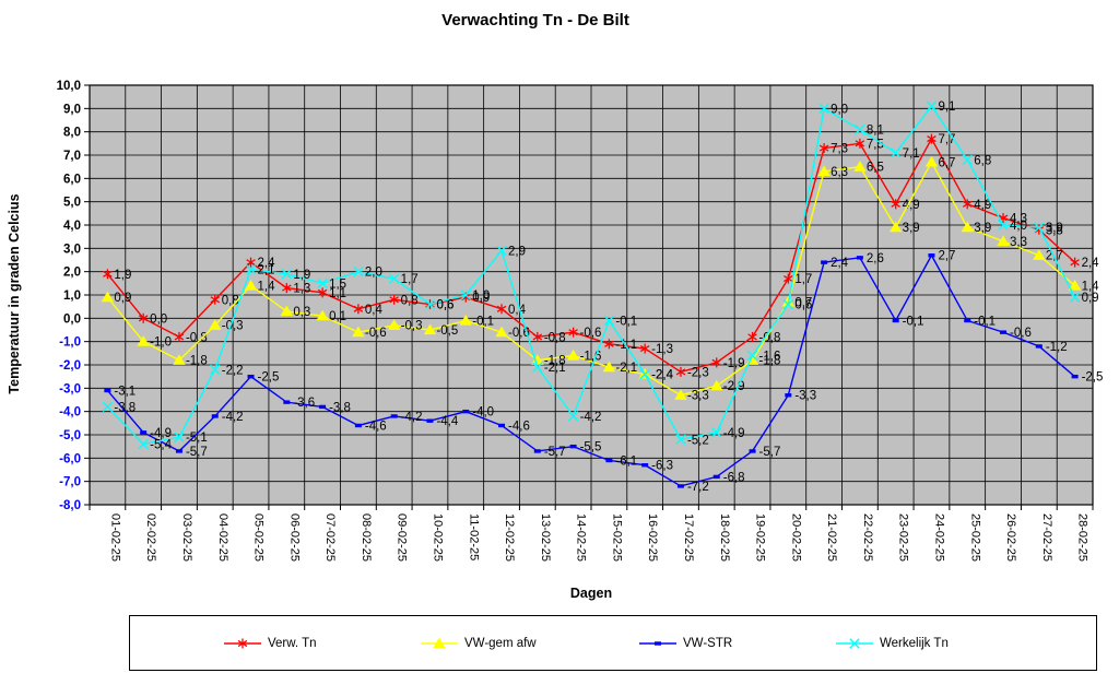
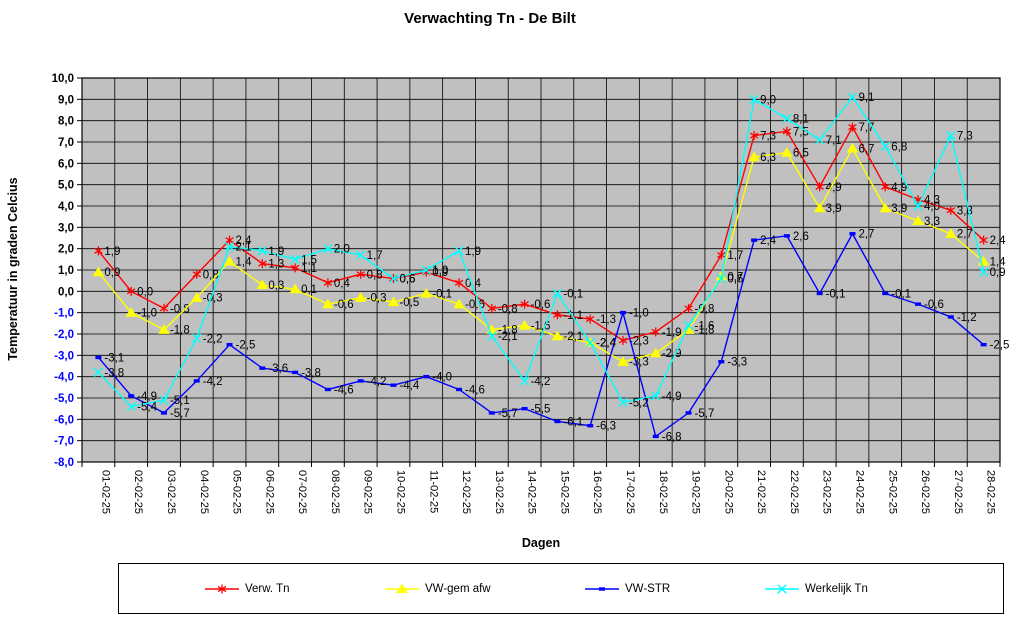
Werkelijk Tn/12-02-25: 2,9 -> 1,9
VW-STR/17-02-25: -7,2 -> -1,0
Werkelijk Tn/27-02-25: 3,9 -> 7,3
